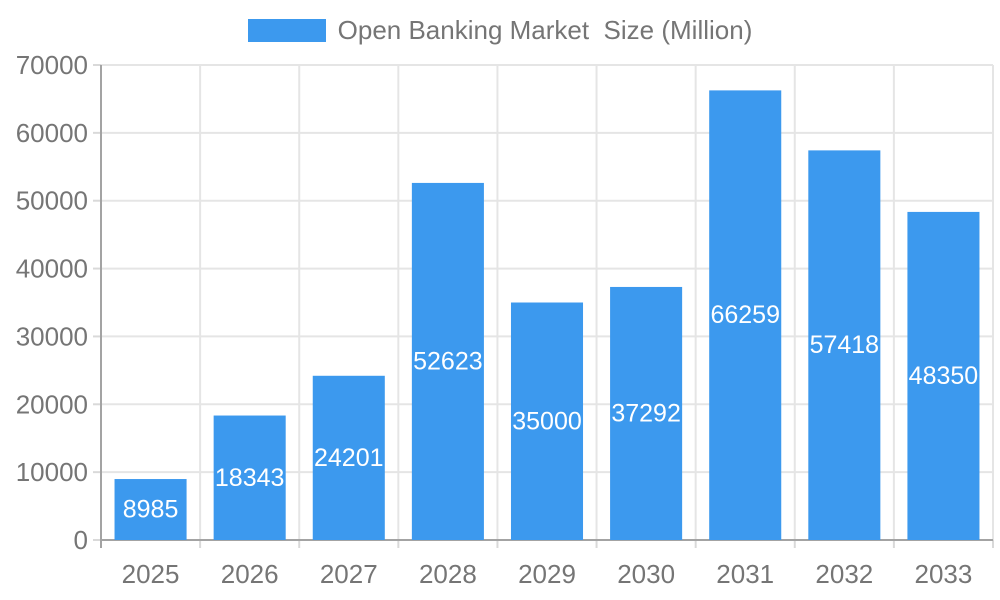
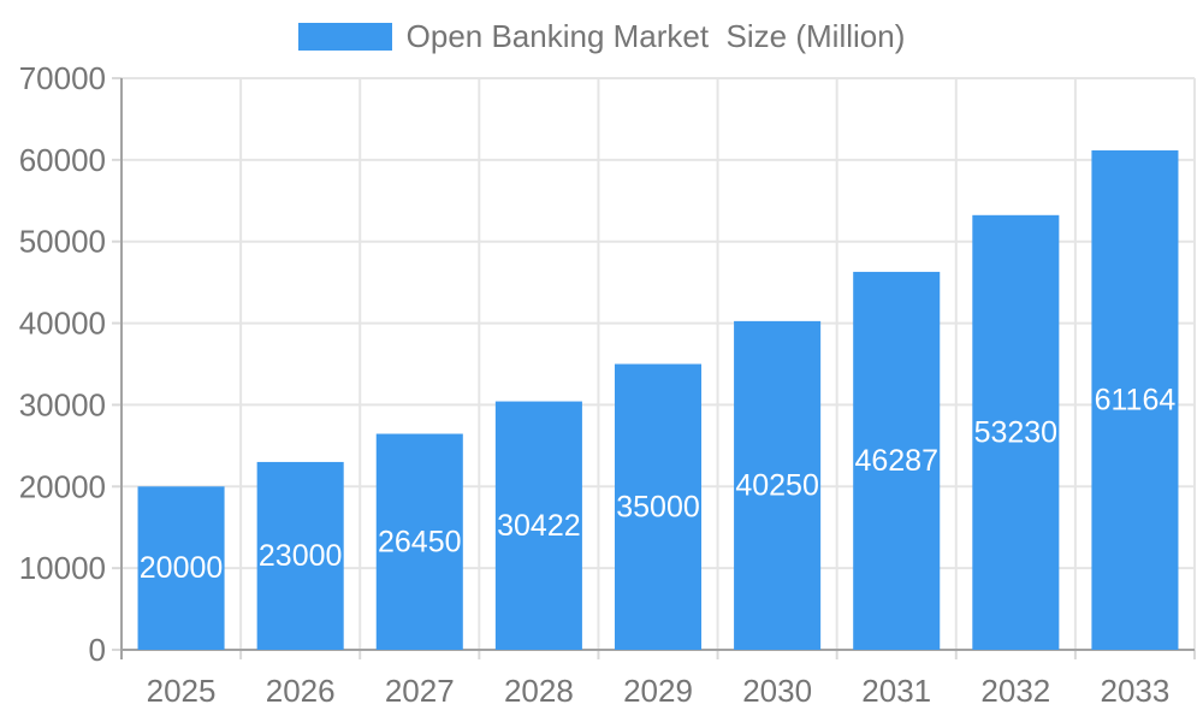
2025: 8985 -> 20000
2026: 18343 -> 23000
2027: 24201 -> 26450
2028: 52623 -> 30422
2030: 37292 -> 40250
2031: 66259 -> 46287
2032: 57418 -> 53230
2033: 48350 -> 61164
